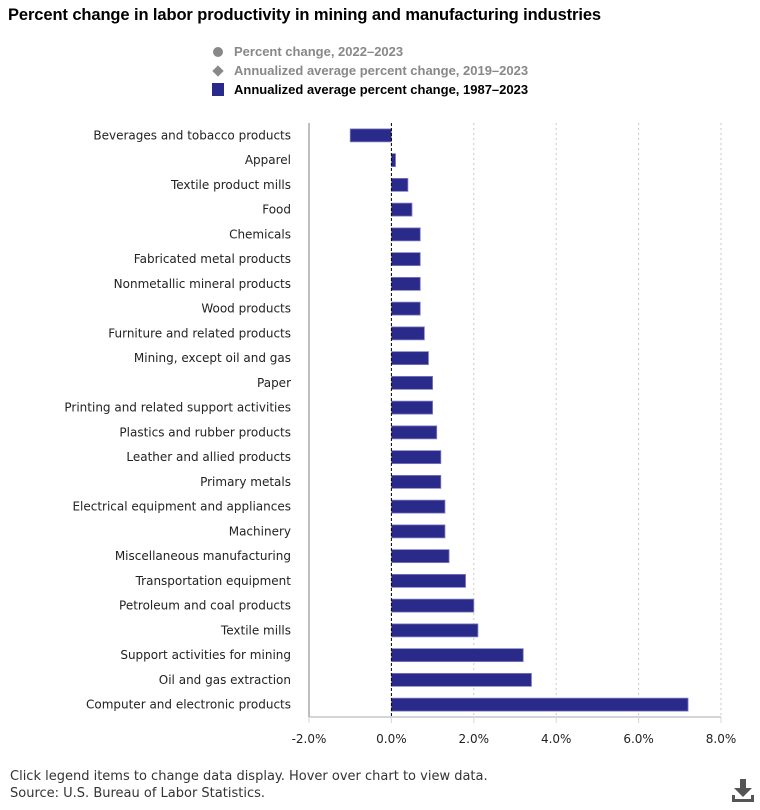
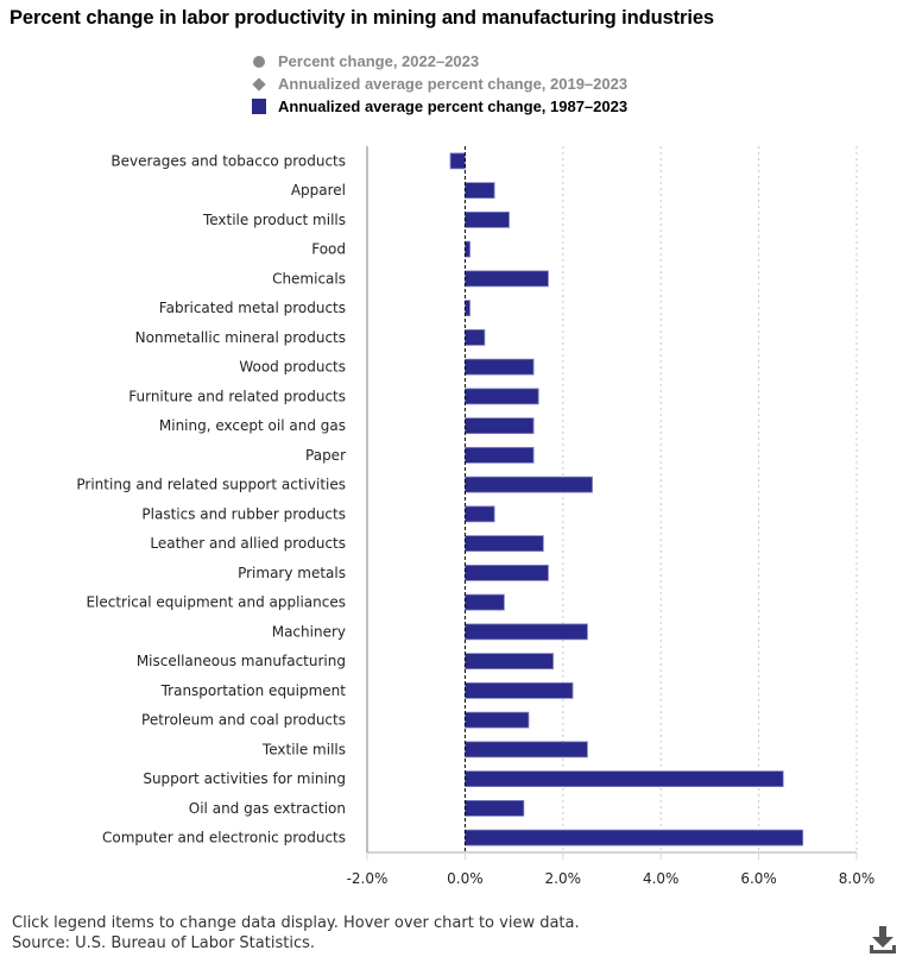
Beverages and tobacco products: -1.0% -> -0.3%
Apparel: 0.1% -> 0.6%
Textile product mills: 0.4% -> 0.9%
Food: 0.5% -> 0.1%
Chemicals: 0.7% -> 1.7%
Fabricated metal products: 0.7% -> 0.1%
Nonmetallic mineral products: 0.7% -> 0.4%
Wood products: 0.7% -> 1.4%
Furniture and related products: 0.8% -> 1.5%
Mining, except oil and gas: 0.9% -> 1.4%
Paper: 1.0% -> 1.4%
Printing and related support activities: 1.0% -> 2.6%
Plastics and rubber products: 1.1% -> 0.6%
Leather and allied products: 1.2% -> 1.6%
Primary metals: 1.2% -> 1.7%
Electrical equipment and appliances: 1.3% -> 0.8%
Machinery: 1.3% -> 2.5%
Miscellaneous manufacturing: 1.4% -> 1.8%
Transportation equipment: 1.8% -> 2.2%
Petroleum and coal products: 2.0% -> 1.3%
Textile mills: 2.1% -> 2.5%
Support activities for mining: 3.2% -> 6.5%
Oil and gas extraction: 3.4% -> 1.2%
Computer and electronic products: 7.2% -> 6.9%
